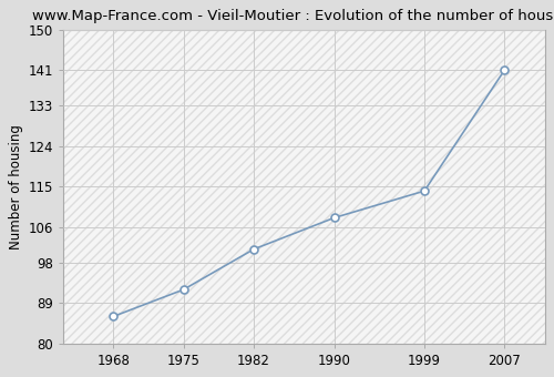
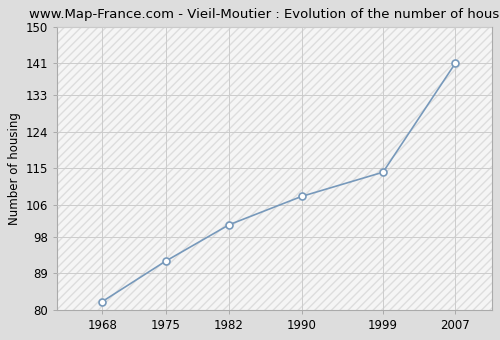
1968: 86 -> 82
